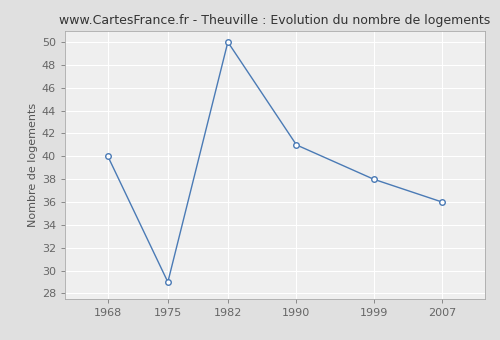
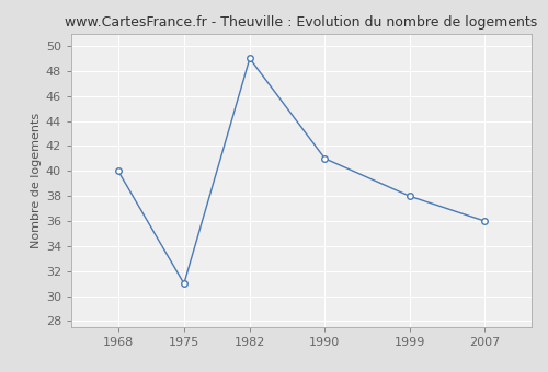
1975: 29 -> 31
1982: 50 -> 49
